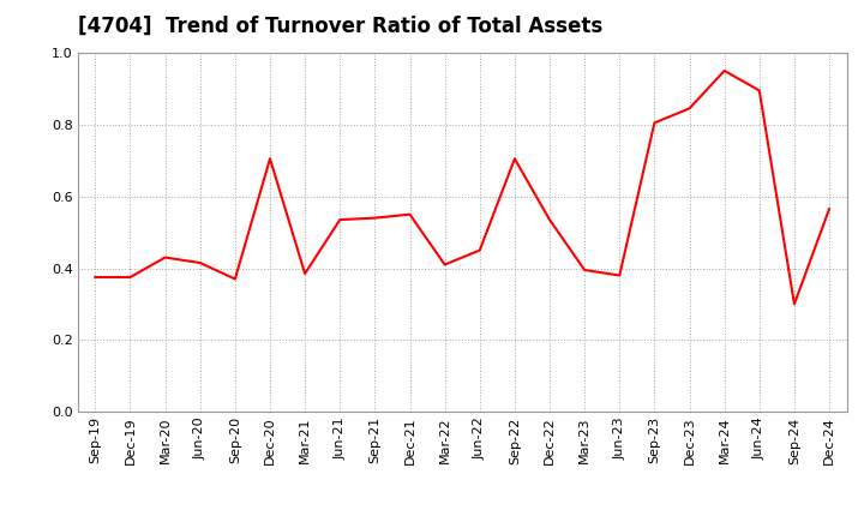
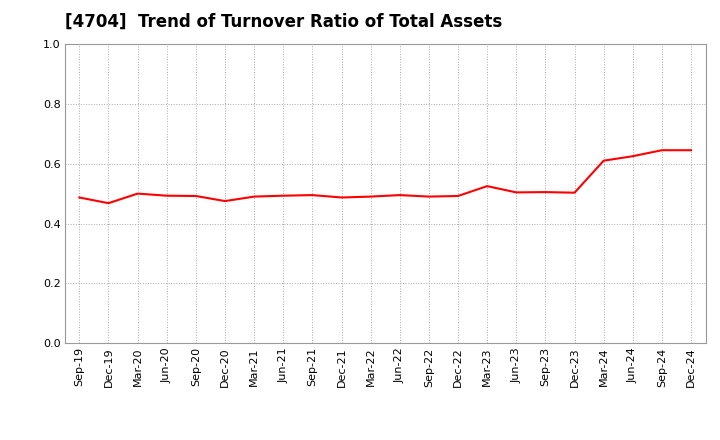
Sep-19: 0.375 -> 0.487
Dec-19: 0.375 -> 0.468
Mar-20: 0.430 -> 0.500
Jun-20: 0.415 -> 0.493
Sep-20: 0.370 -> 0.492
Dec-20: 0.705 -> 0.475
Mar-21: 0.385 -> 0.490
Jun-21: 0.535 -> 0.493
Sep-21: 0.540 -> 0.495
Dec-21: 0.550 -> 0.487
Mar-22: 0.410 -> 0.490
Jun-22: 0.450 -> 0.495
Sep-22: 0.705 -> 0.490
Dec-22: 0.535 -> 0.492
Mar-23: 0.395 -> 0.525
Jun-23: 0.380 -> 0.504
Sep-23: 0.805 -> 0.505
Dec-23: 0.845 -> 0.503
Mar-24: 0.950 -> 0.610
Jun-24: 0.895 -> 0.625
Sep-24: 0.300 -> 0.645
Dec-24: 0.565 -> 0.645
